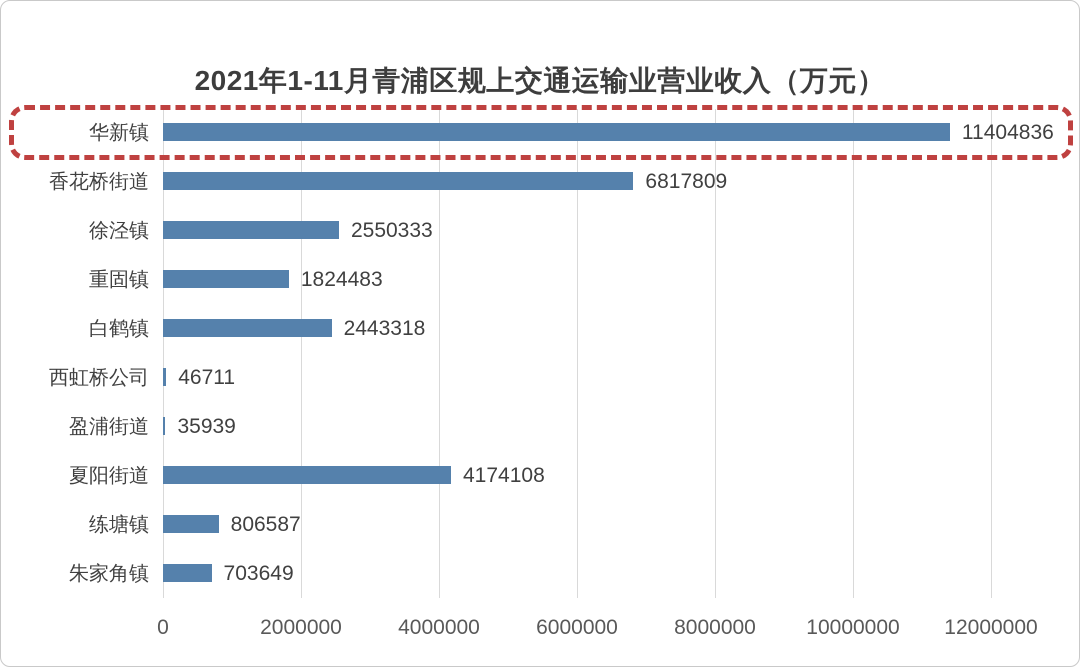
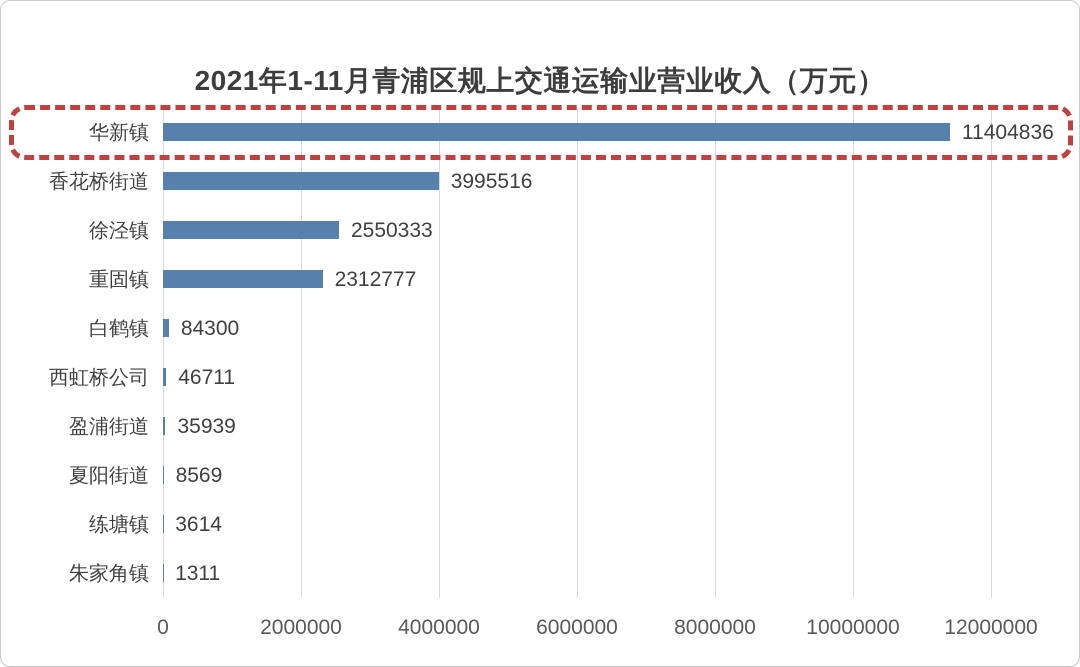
香花桥街道: 6817809 -> 3995516
重固镇: 1824483 -> 2312777
白鹤镇: 2443318 -> 84300
夏阳街道: 4174108 -> 8569
练塘镇: 806587 -> 3614
朱家角镇: 703649 -> 1311
